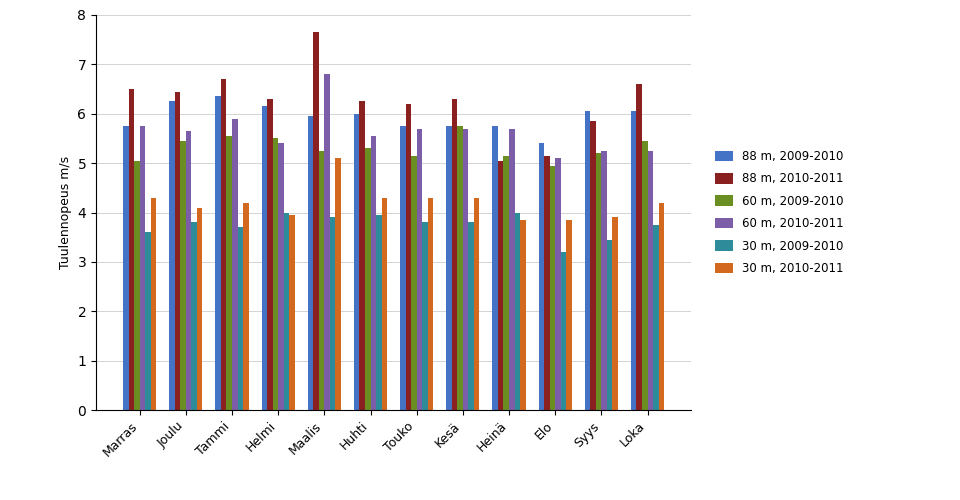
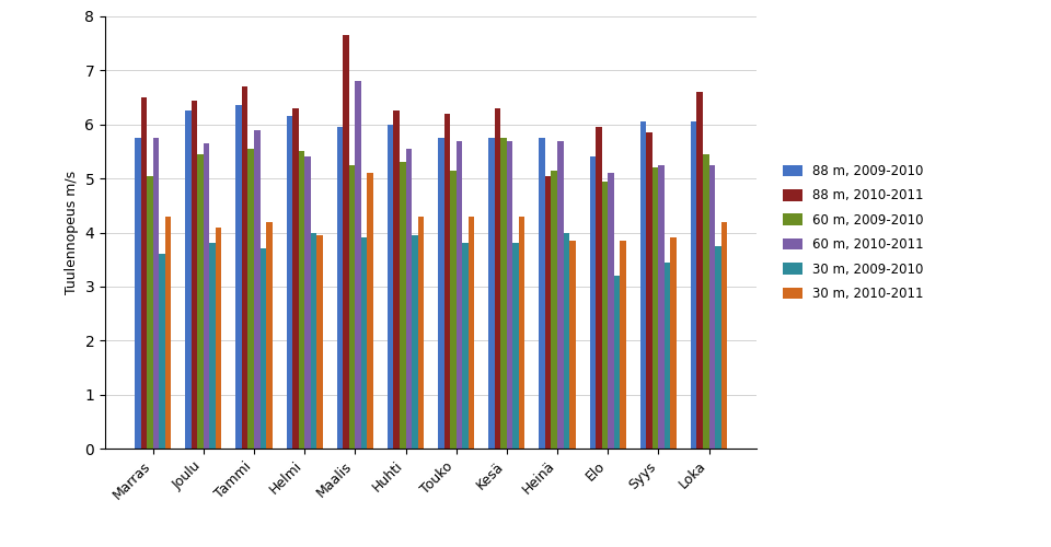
88 m, 2010-2011/Elo: 5.15 -> 5.95
